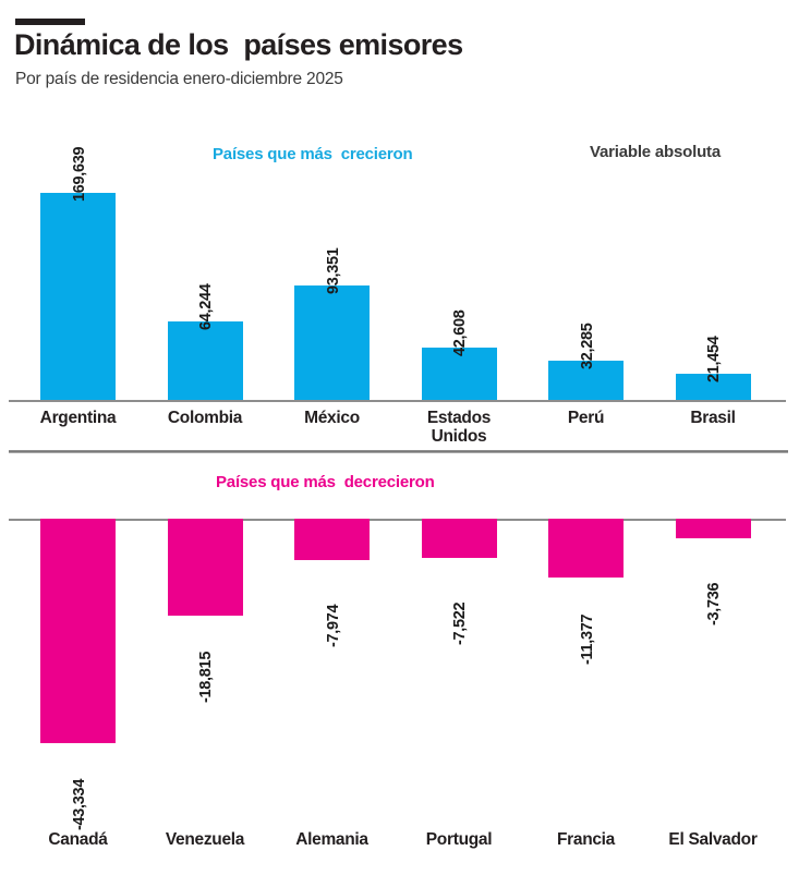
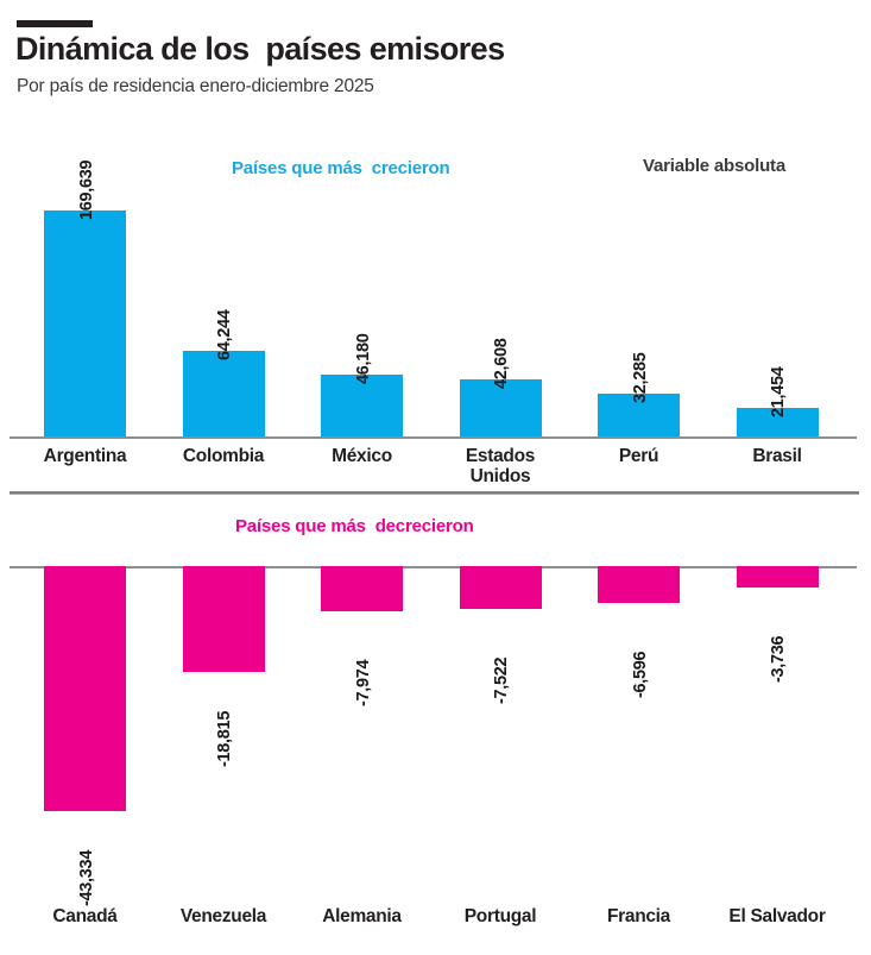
Países que más crecieron/México: 93,351 -> 46,180
Países que más decrecieron/Francia: -11,377 -> -6,596
